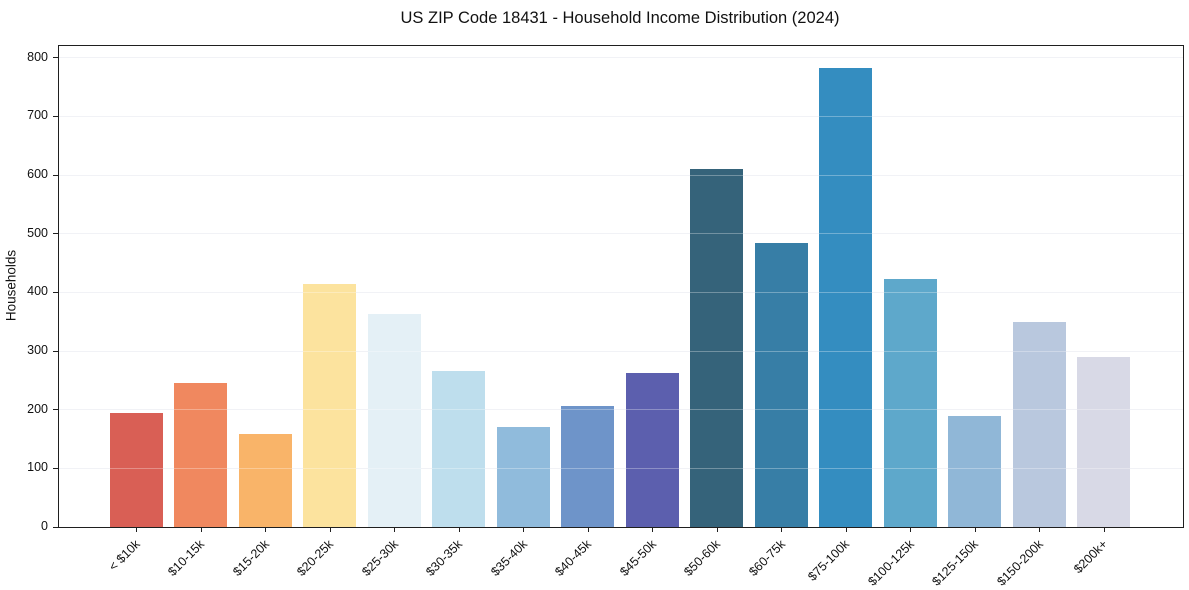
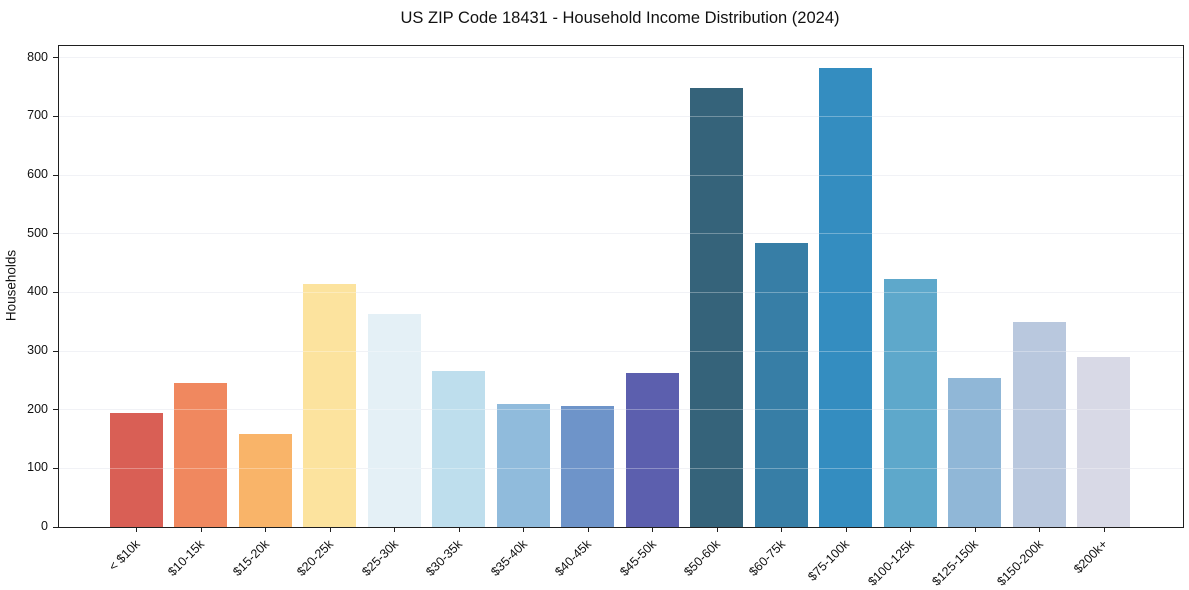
$35-40k: 170 -> 210
$50-60k: 610 -> 750
$125-150k: 190 -> 250
